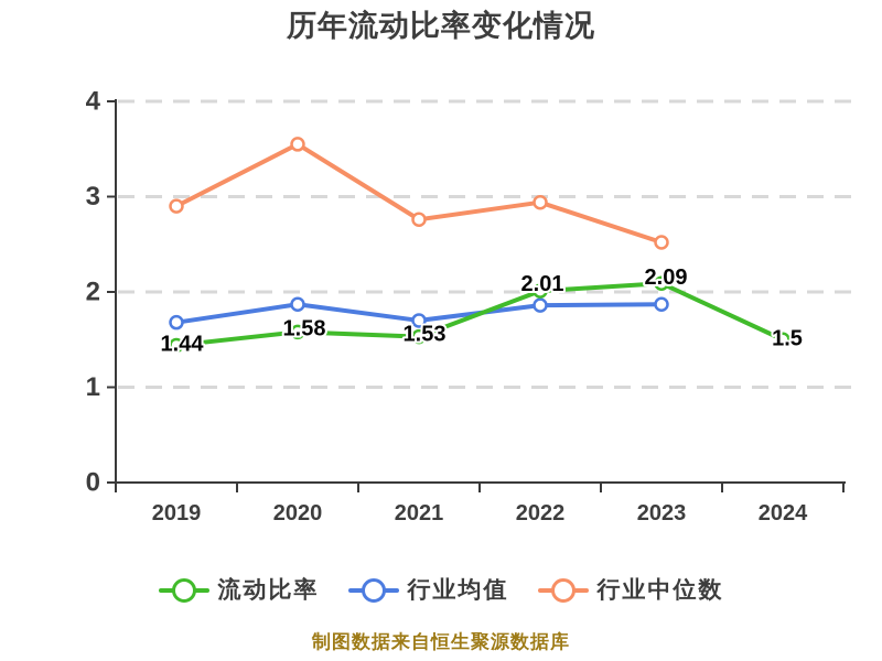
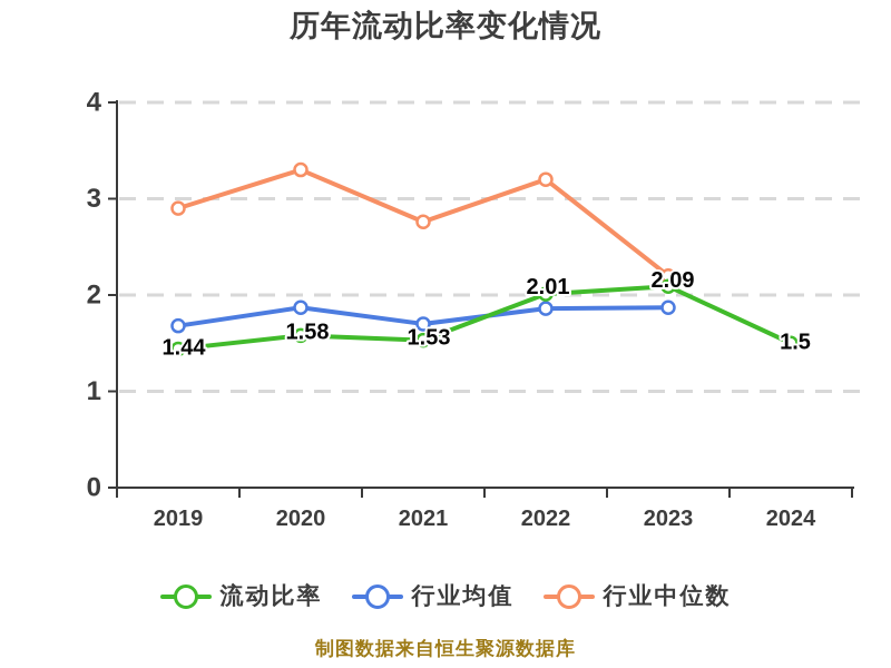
行业中位数/2020: 3.5 -> 3.3
行业中位数/2022: 2.9 -> 3.2
行业中位数/2023: 2.5 -> 2.2
